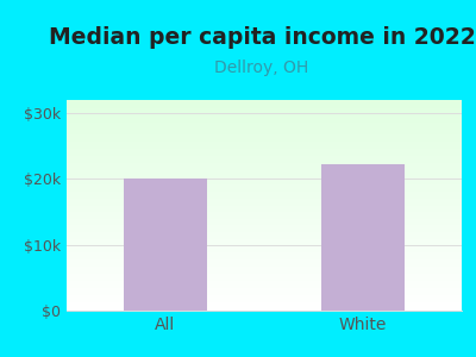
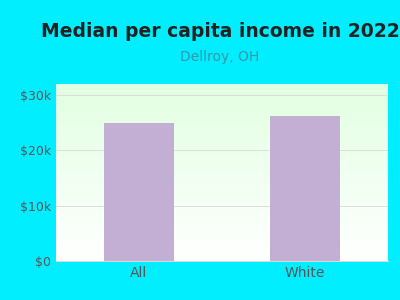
All: $20.0k -> $25.0k
White: $22.2k -> $26.2k
